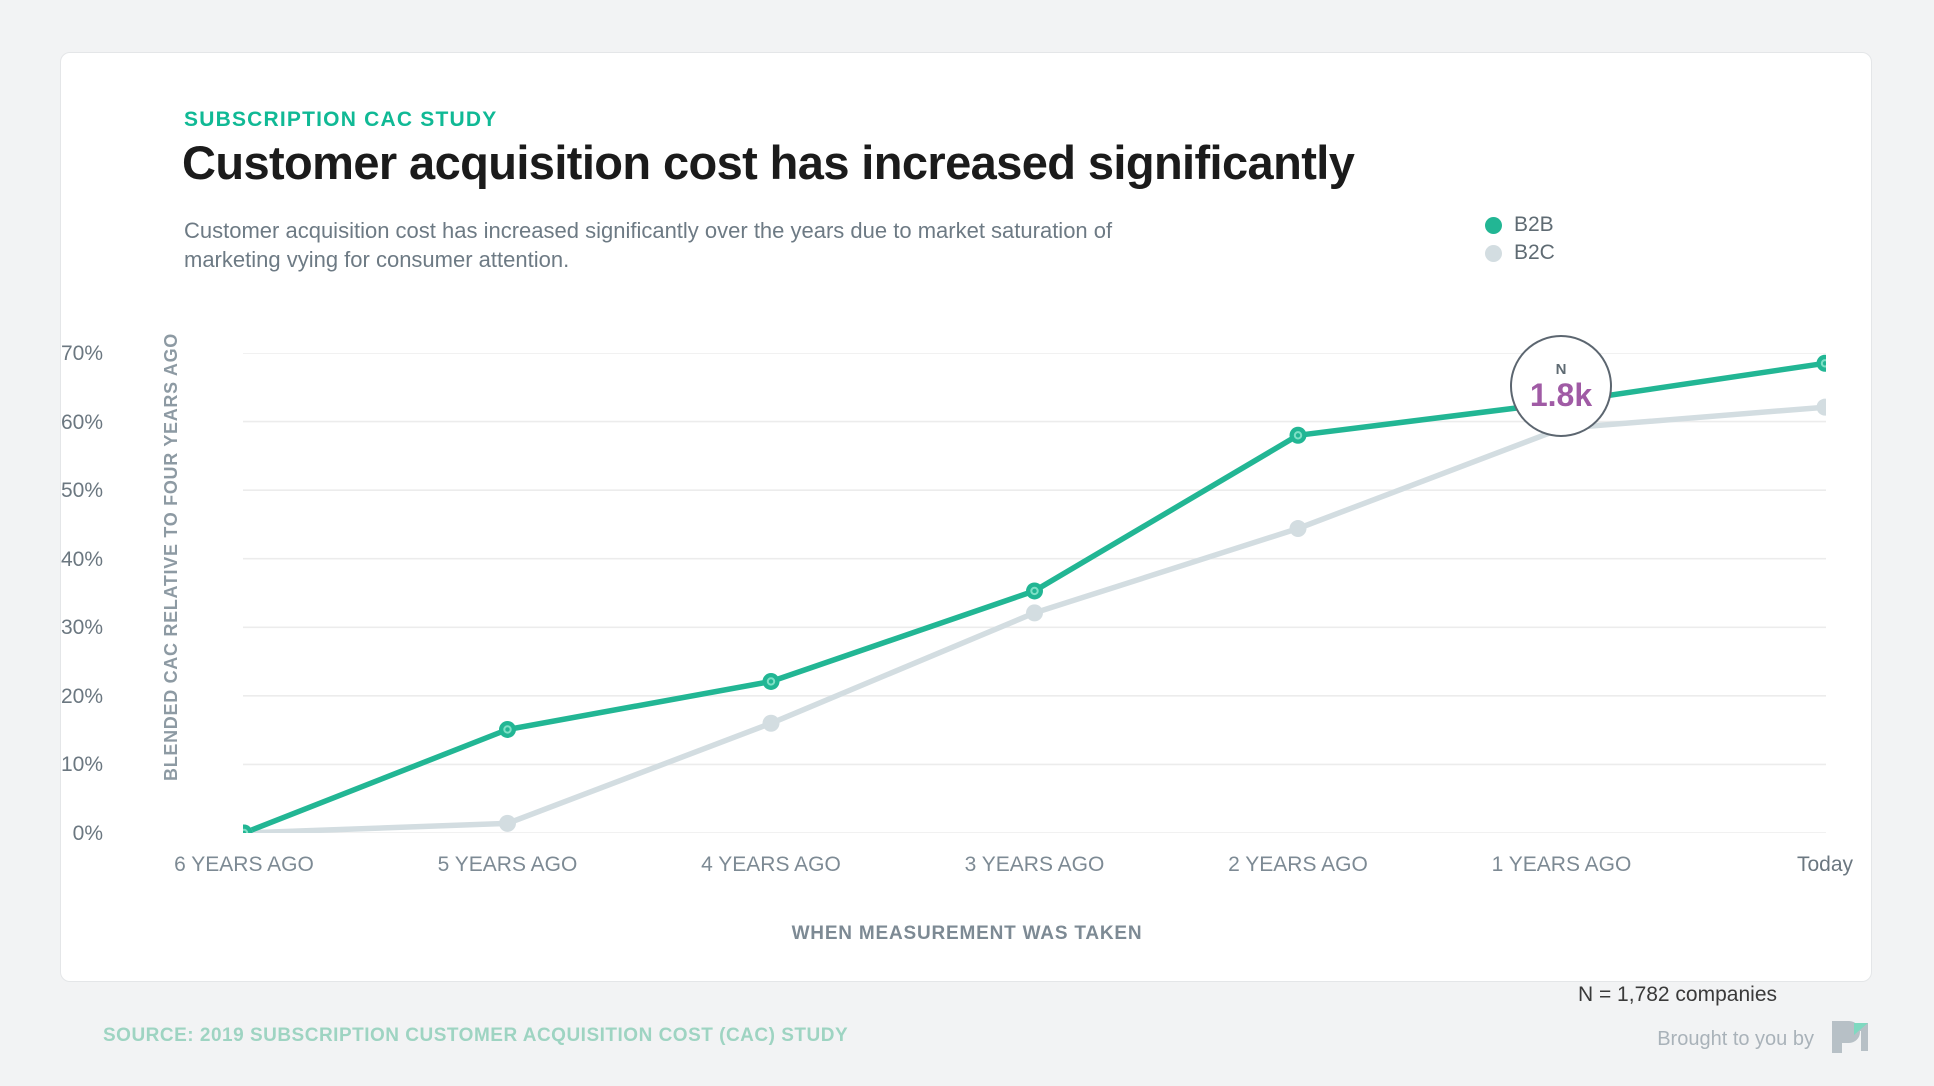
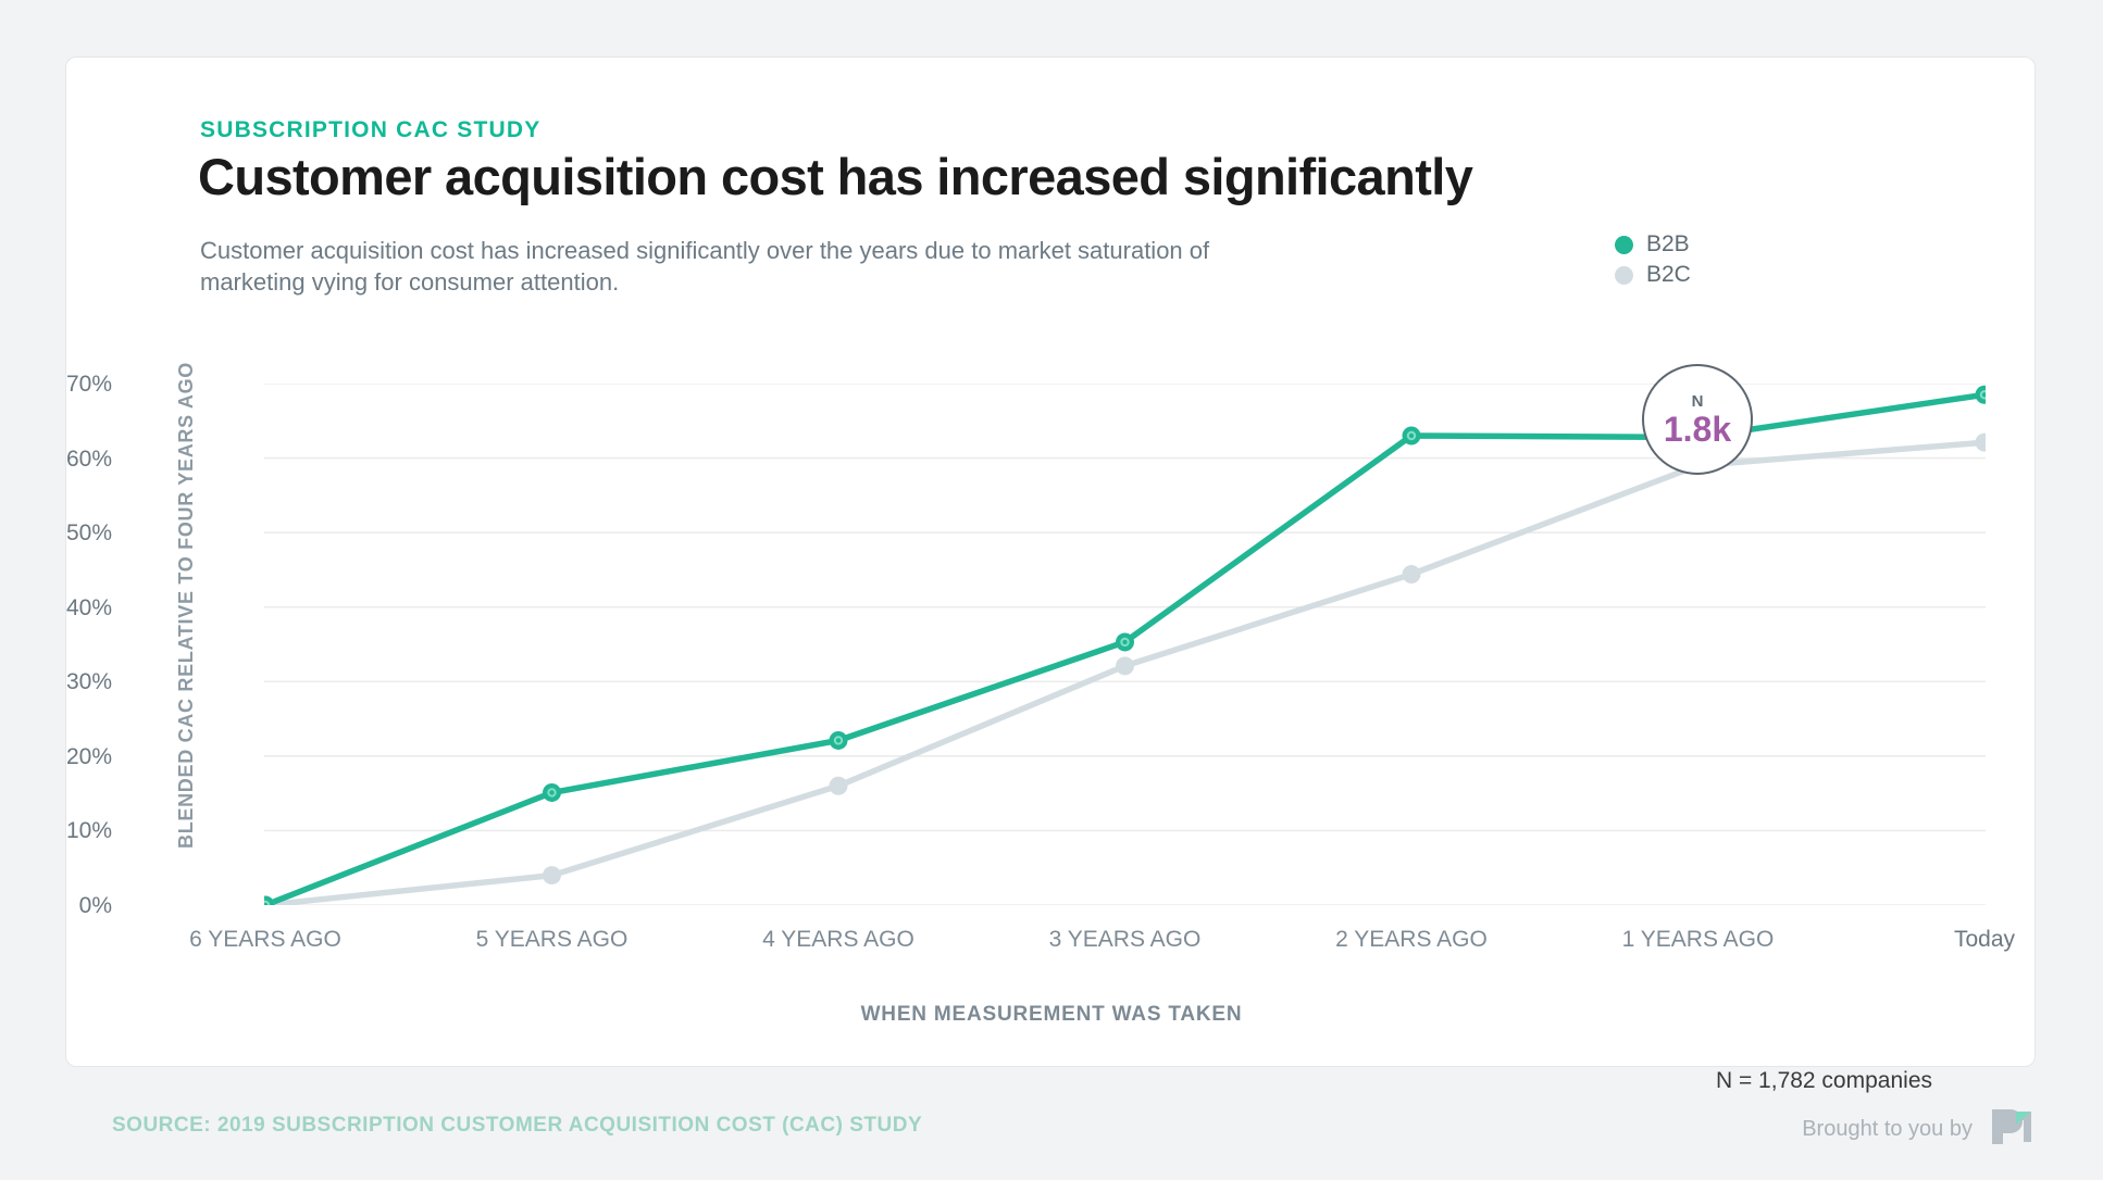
B2C/5 YEARS AGO: 1% -> 4%
B2B/2 YEARS AGO: 58% -> 63%
